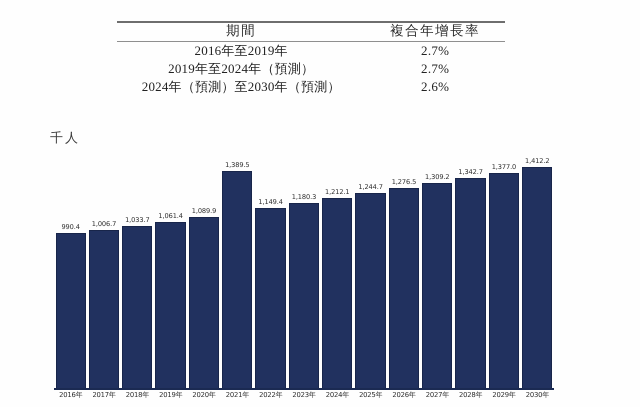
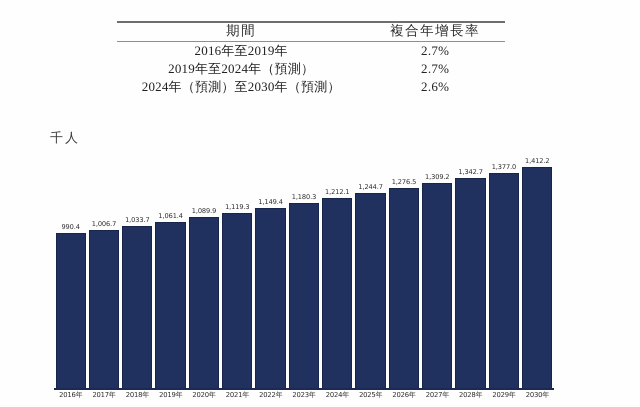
2021年: 1,389.5 -> 1,119.3
